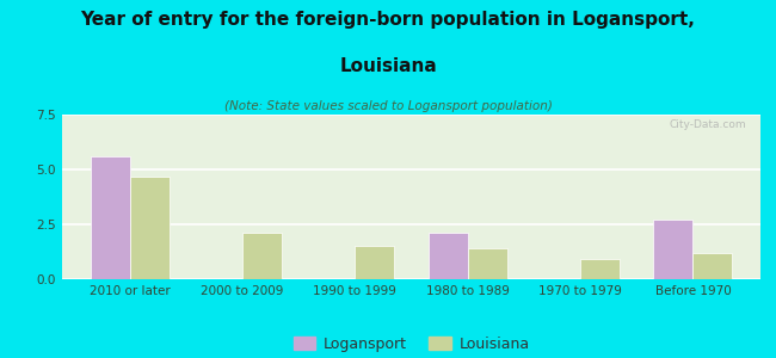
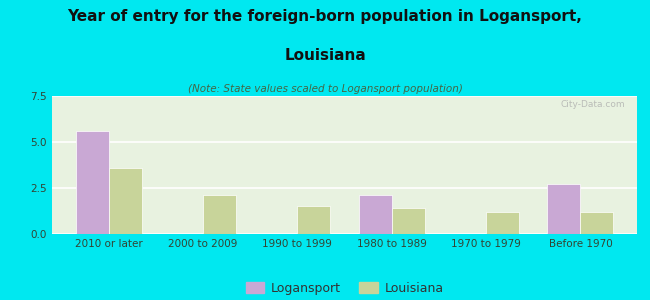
Louisiana/2010 or later: 4.7 -> 3.6
Louisiana/1970 to 1979: 0.9 -> 1.2
